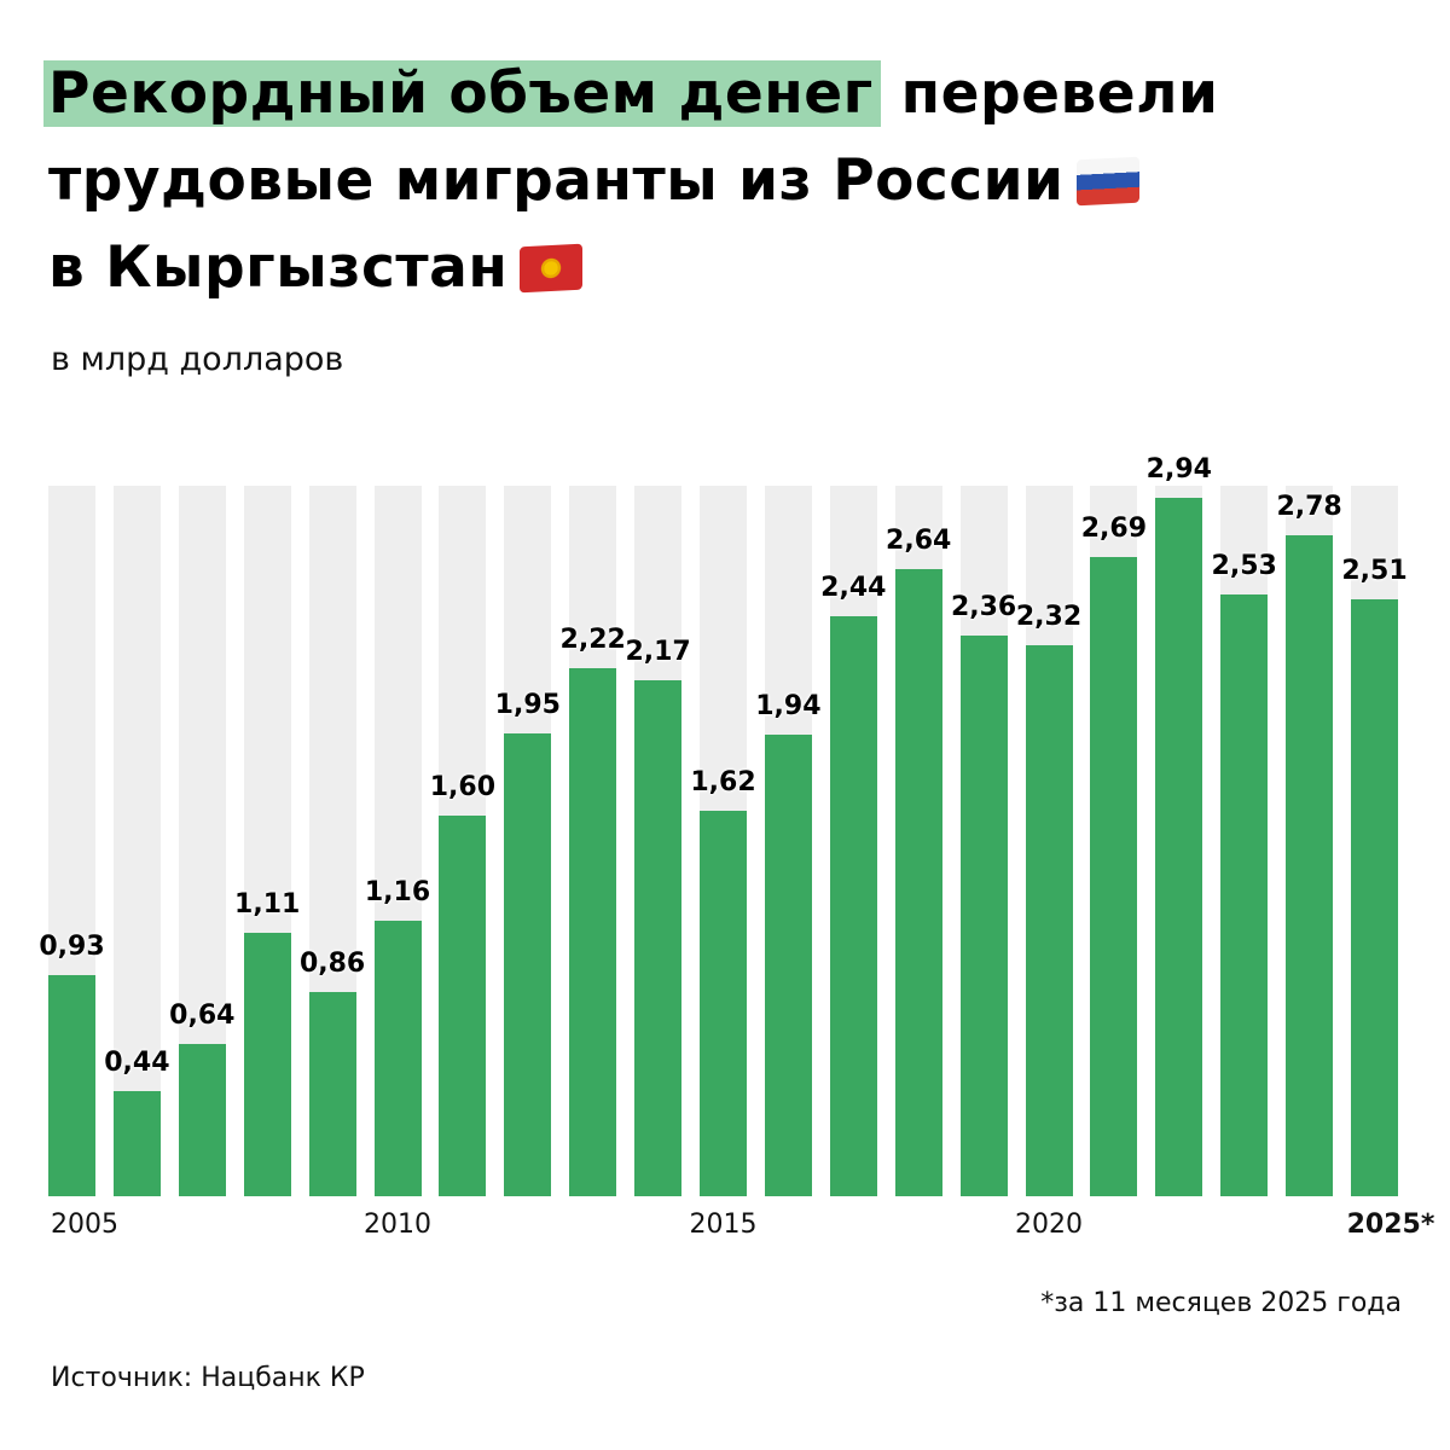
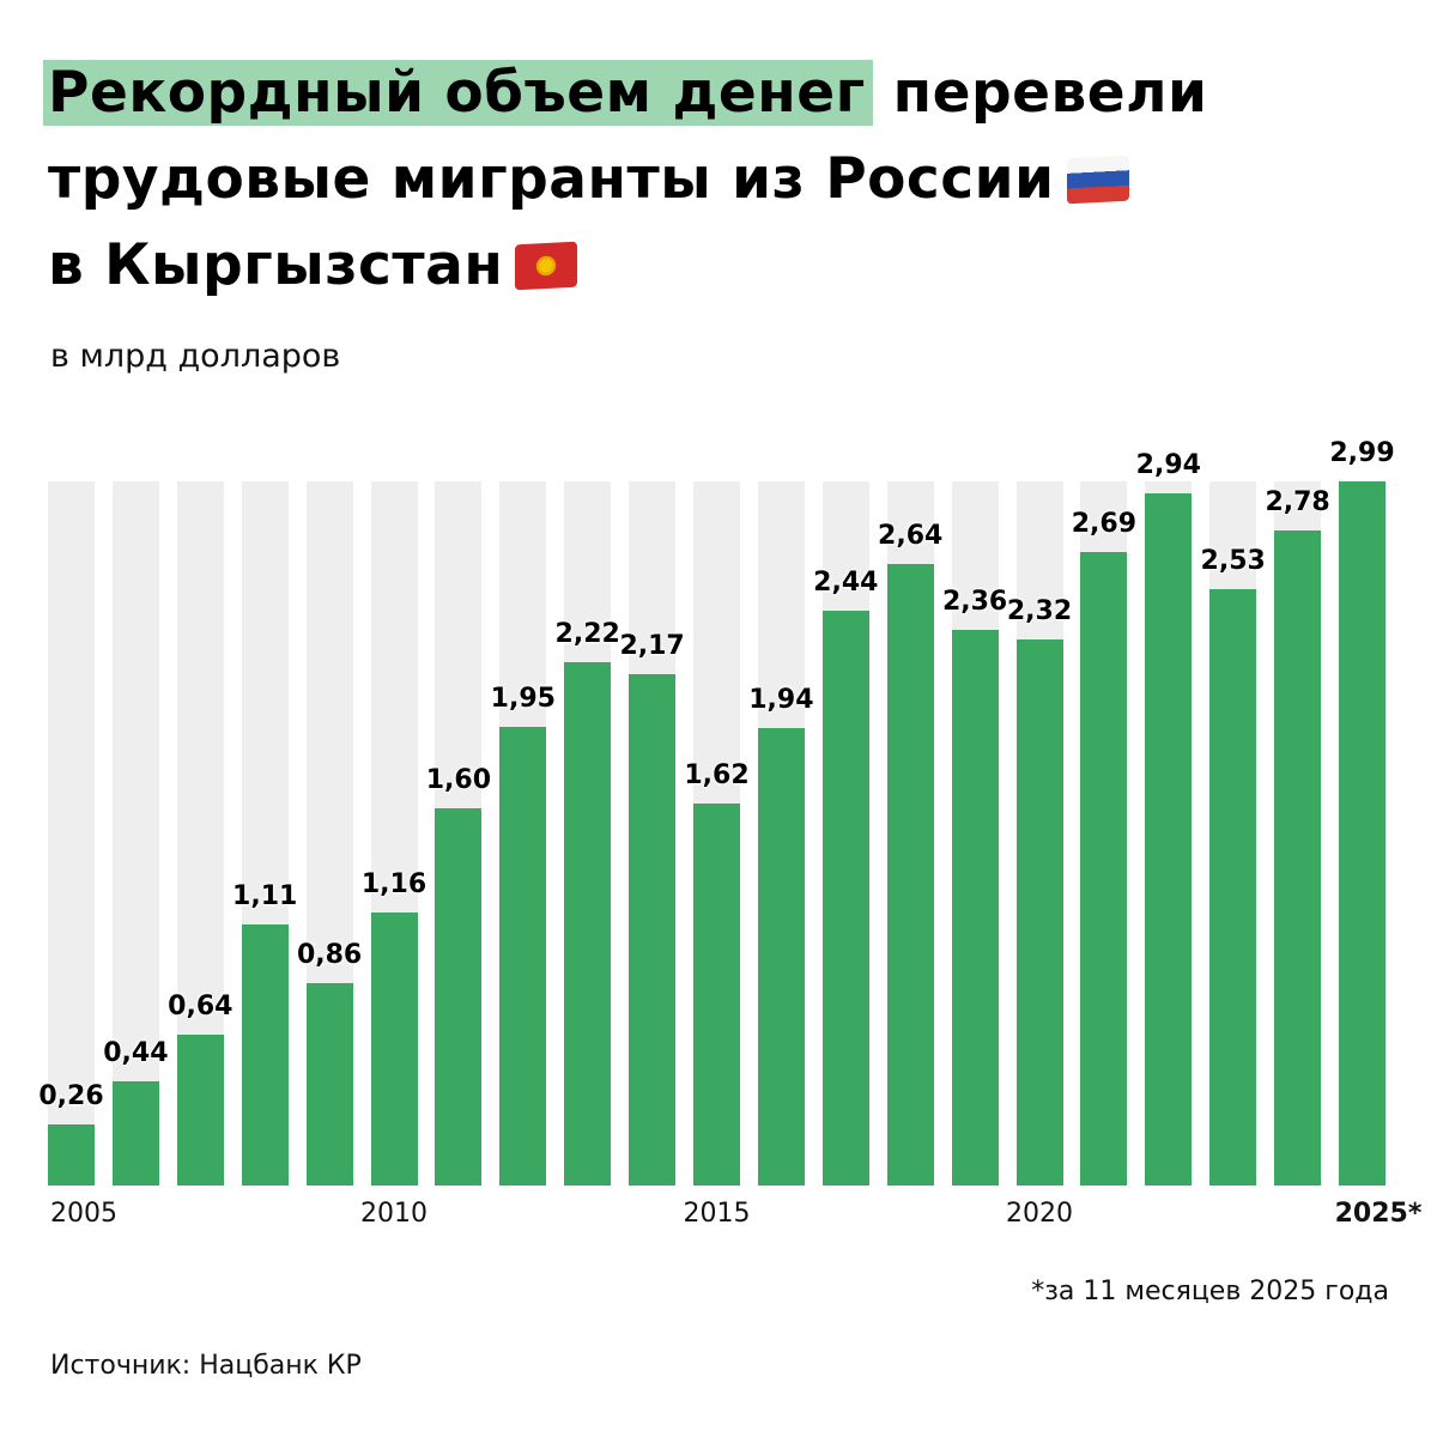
2005: 0,93 -> 0,26
2025*: 2,51 -> 2,99
